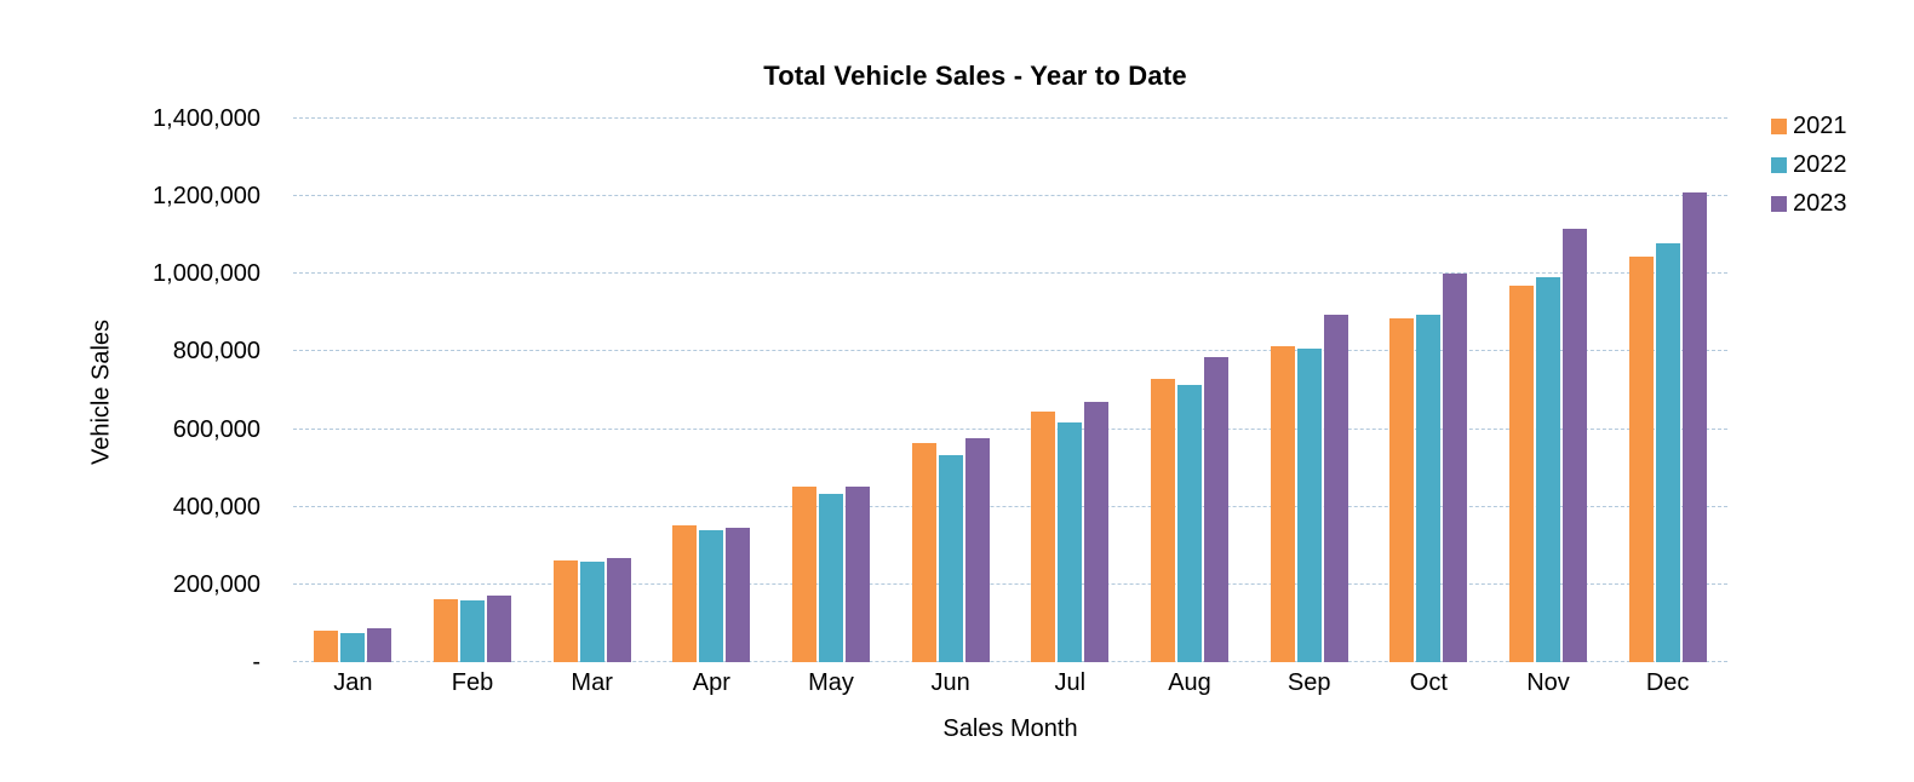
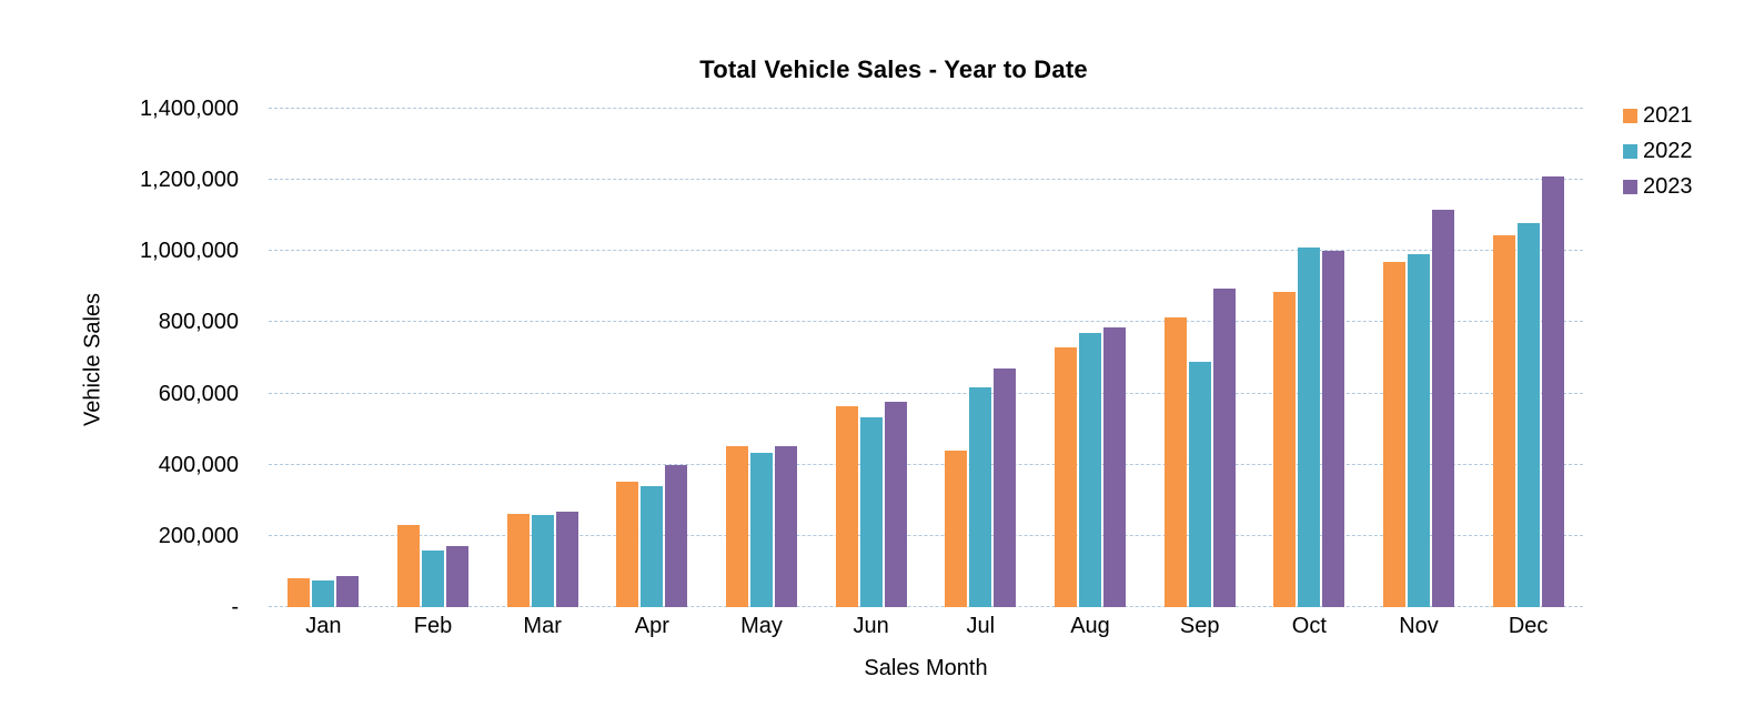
2021/Feb: 160000 -> 230000
2023/Apr: 350000 -> 400000
2021/Jul: 640000 -> 440000
2022/Aug: 710000 -> 770000
2022/Sep: 810000 -> 690000
2022/Oct: 900000 -> 1010000
